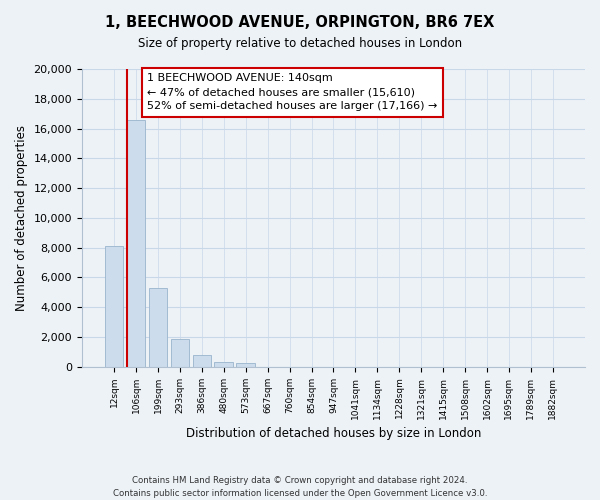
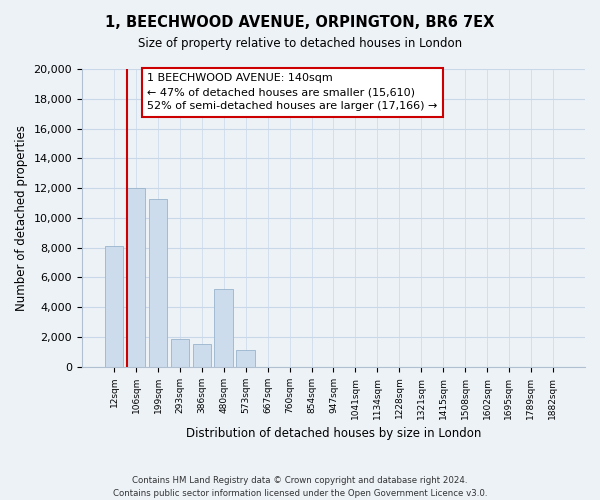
106sqm: 16,600 -> 12,000
199sqm: 5,300 -> 11,300
386sqm: 800 -> 1,500
480sqm: 300 -> 5,200
573sqm: 300 -> 1,100
